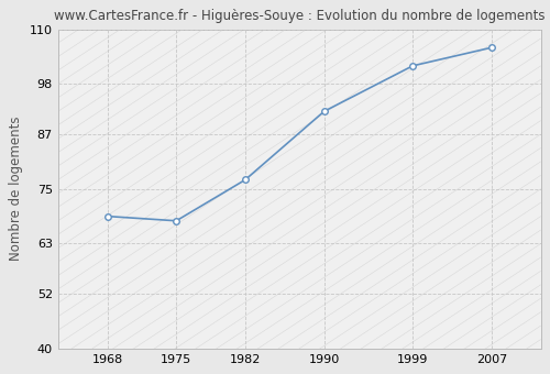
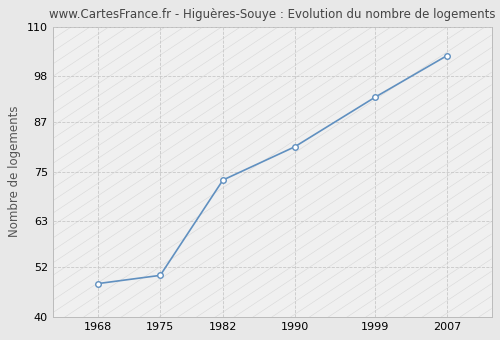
1968: 69 -> 48
1975: 68 -> 50
1982: 77 -> 73
1990: 92 -> 81
1999: 102 -> 93
2007: 106 -> 103
